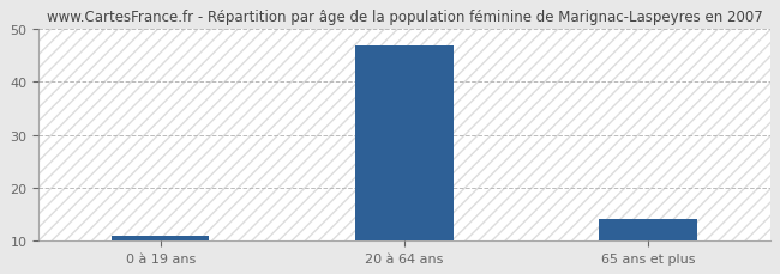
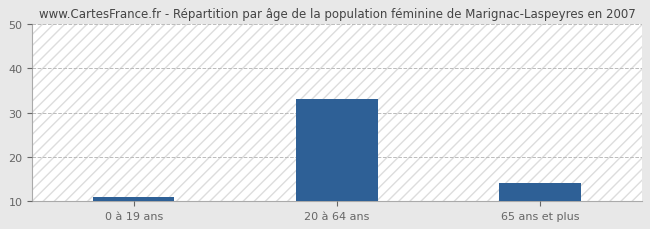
20 à 64 ans: 47 -> 33
